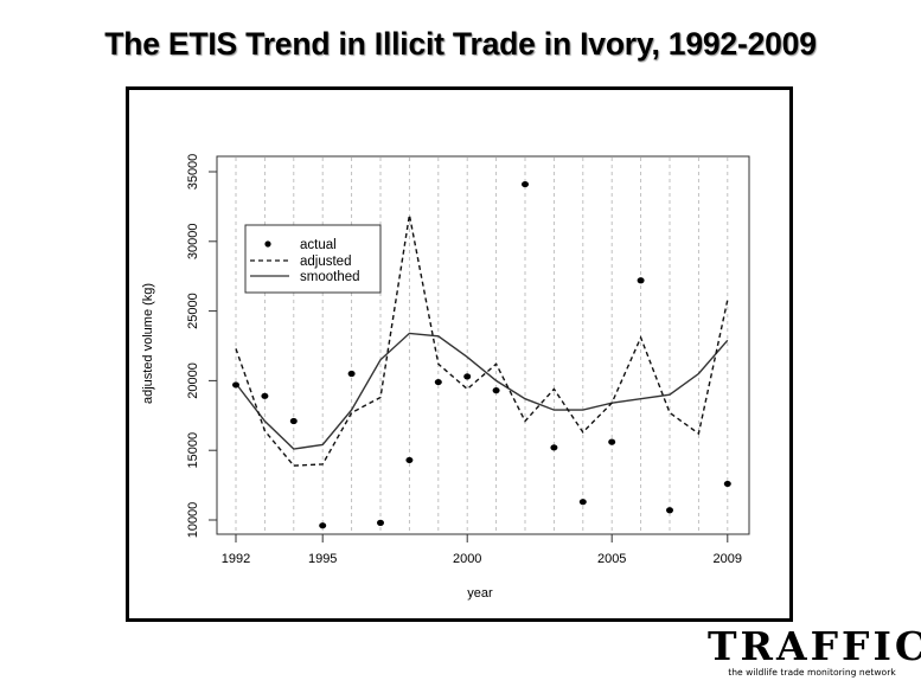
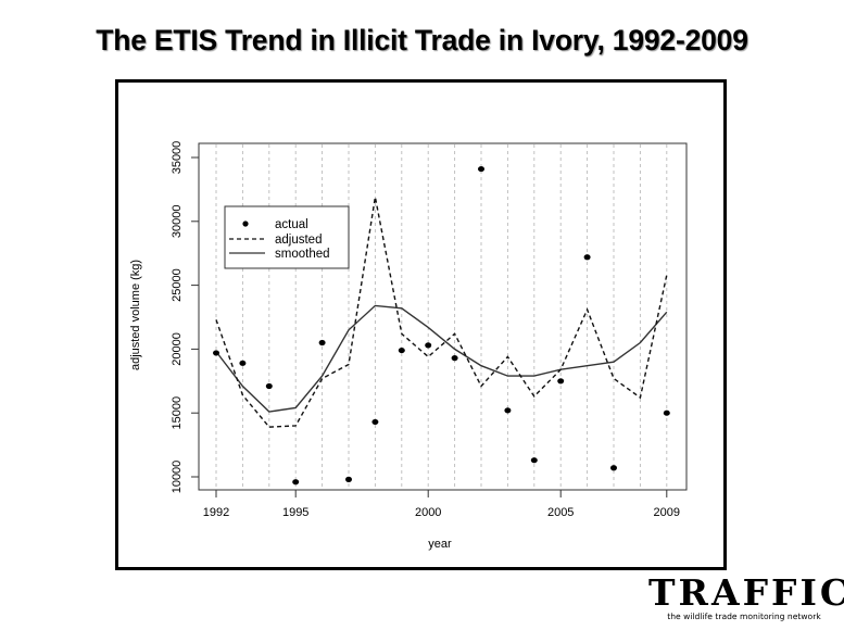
actual/2005: 15600 -> 17500
actual/2009: 12600 -> 15000
